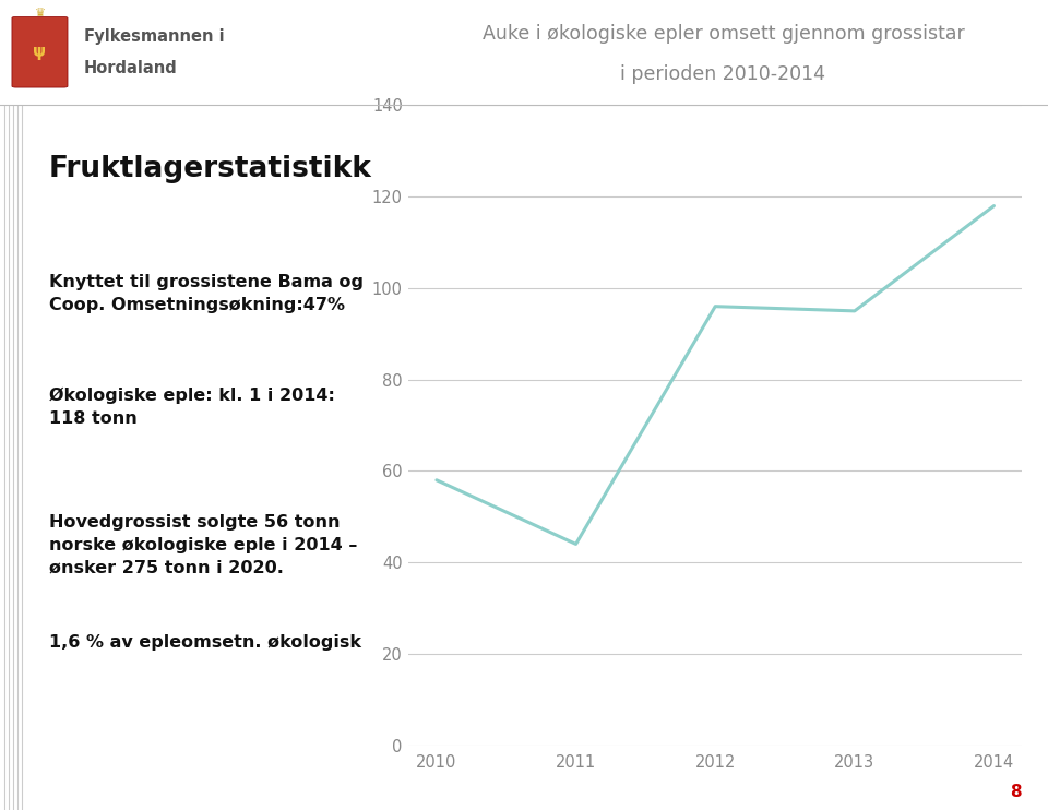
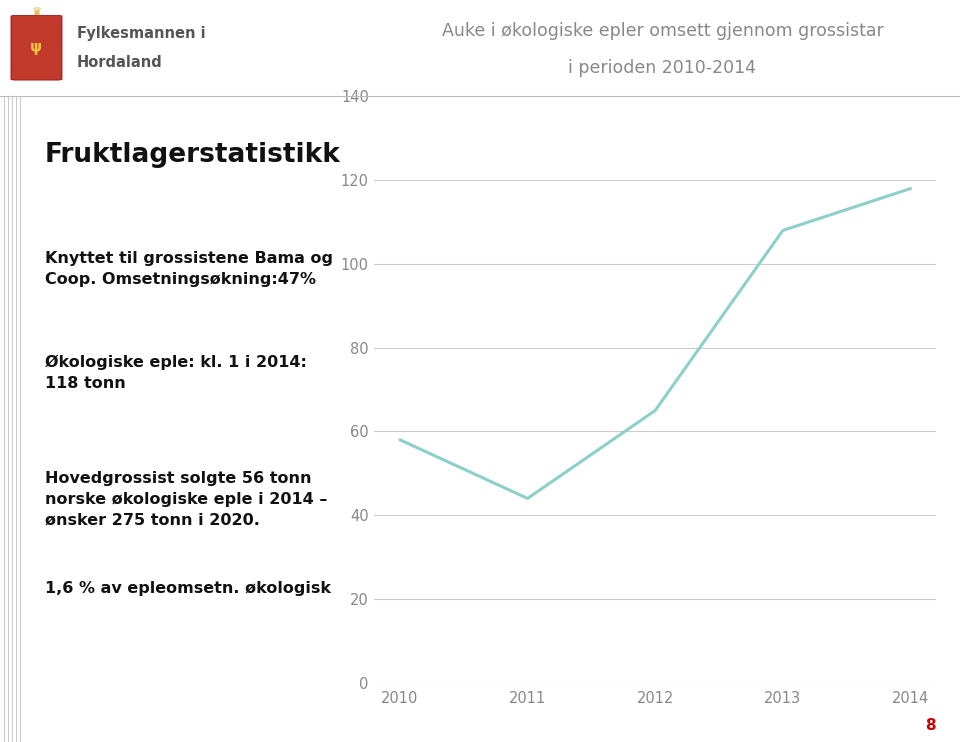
2012: 96 -> 65
2013: 95 -> 108
